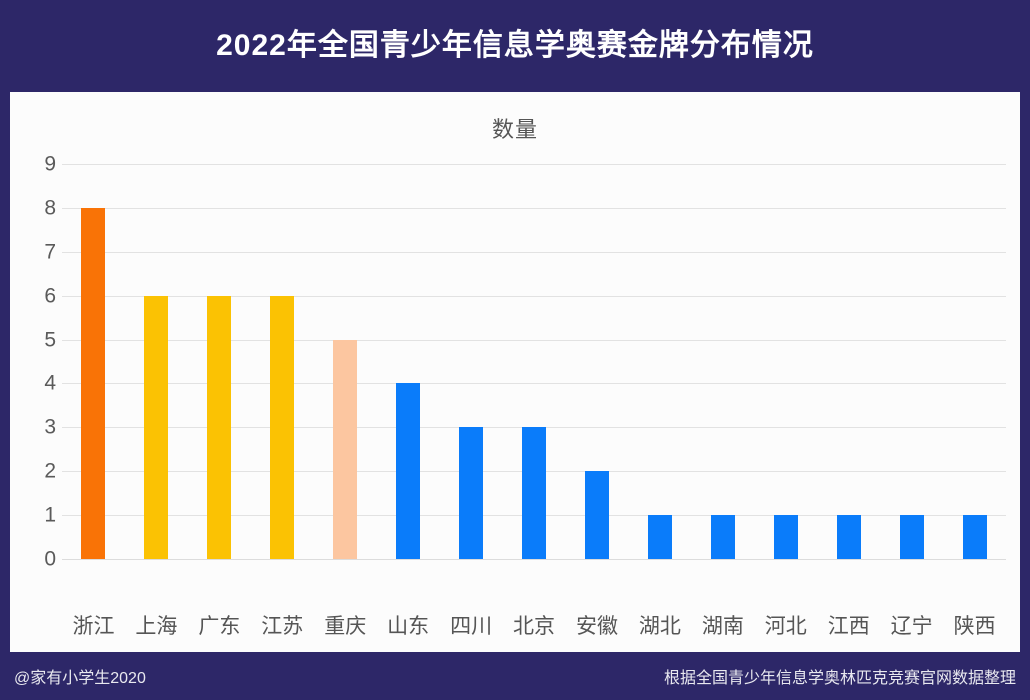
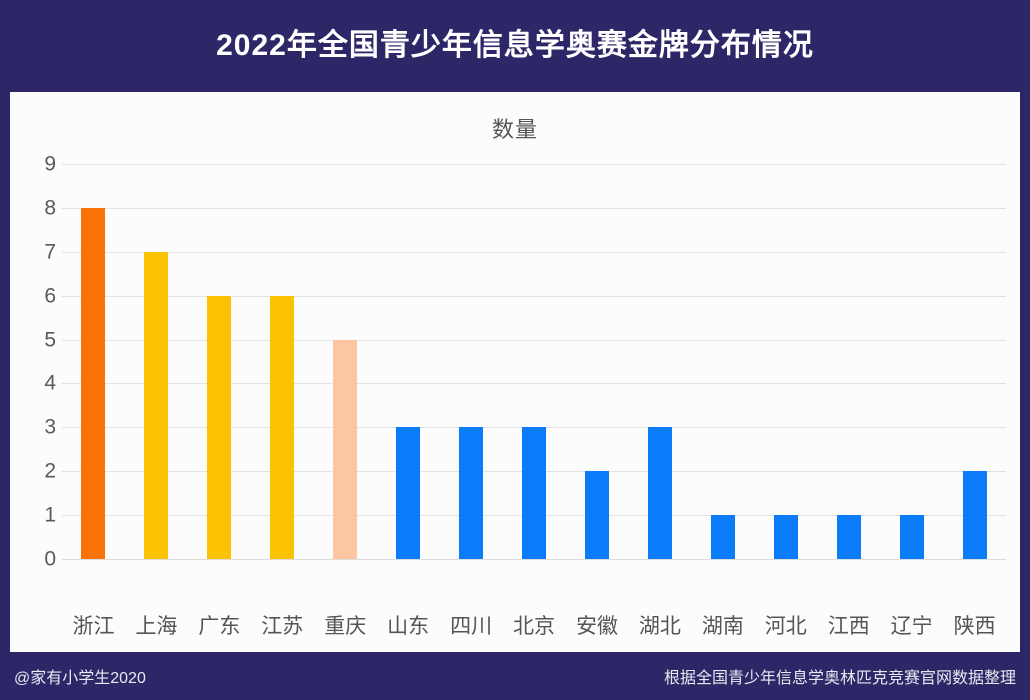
上海: 6 -> 7
山东: 4 -> 3
湖北: 1 -> 3
陕西: 1 -> 2
